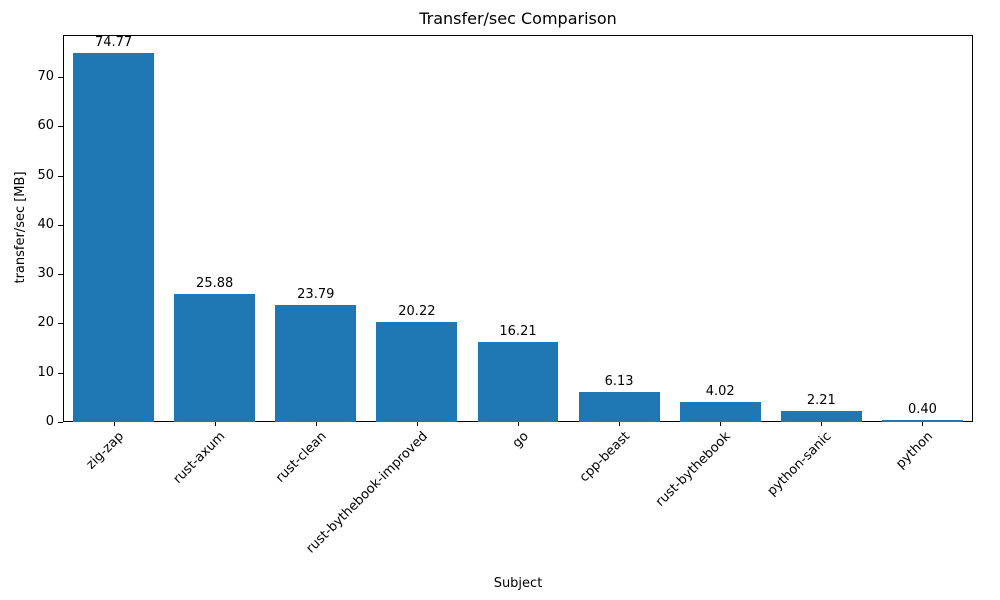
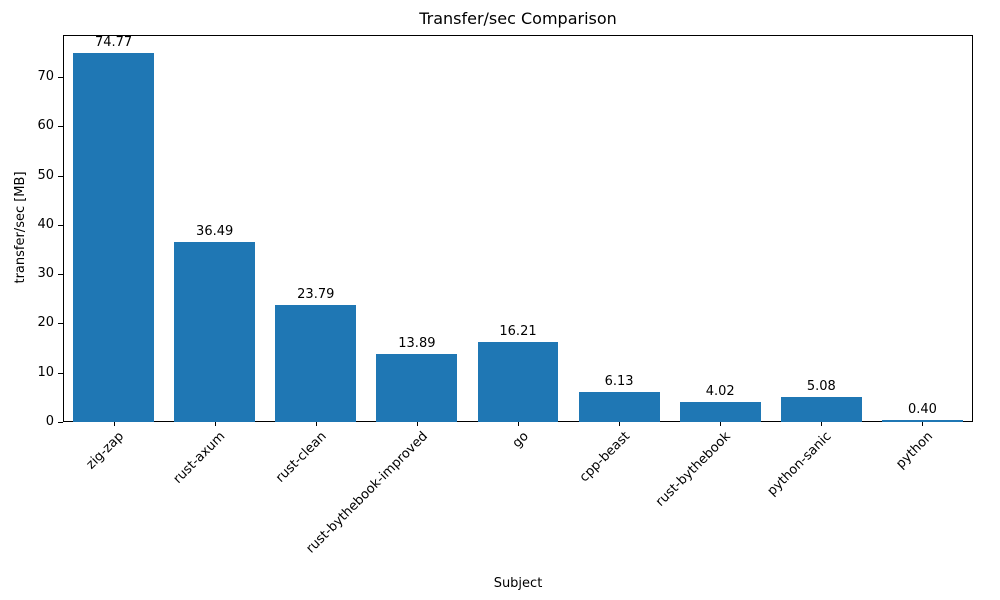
rust-axum: 25.88 -> 36.49
rust-bythebook-improved: 20.22 -> 13.89
python-sanic: 2.21 -> 5.08
